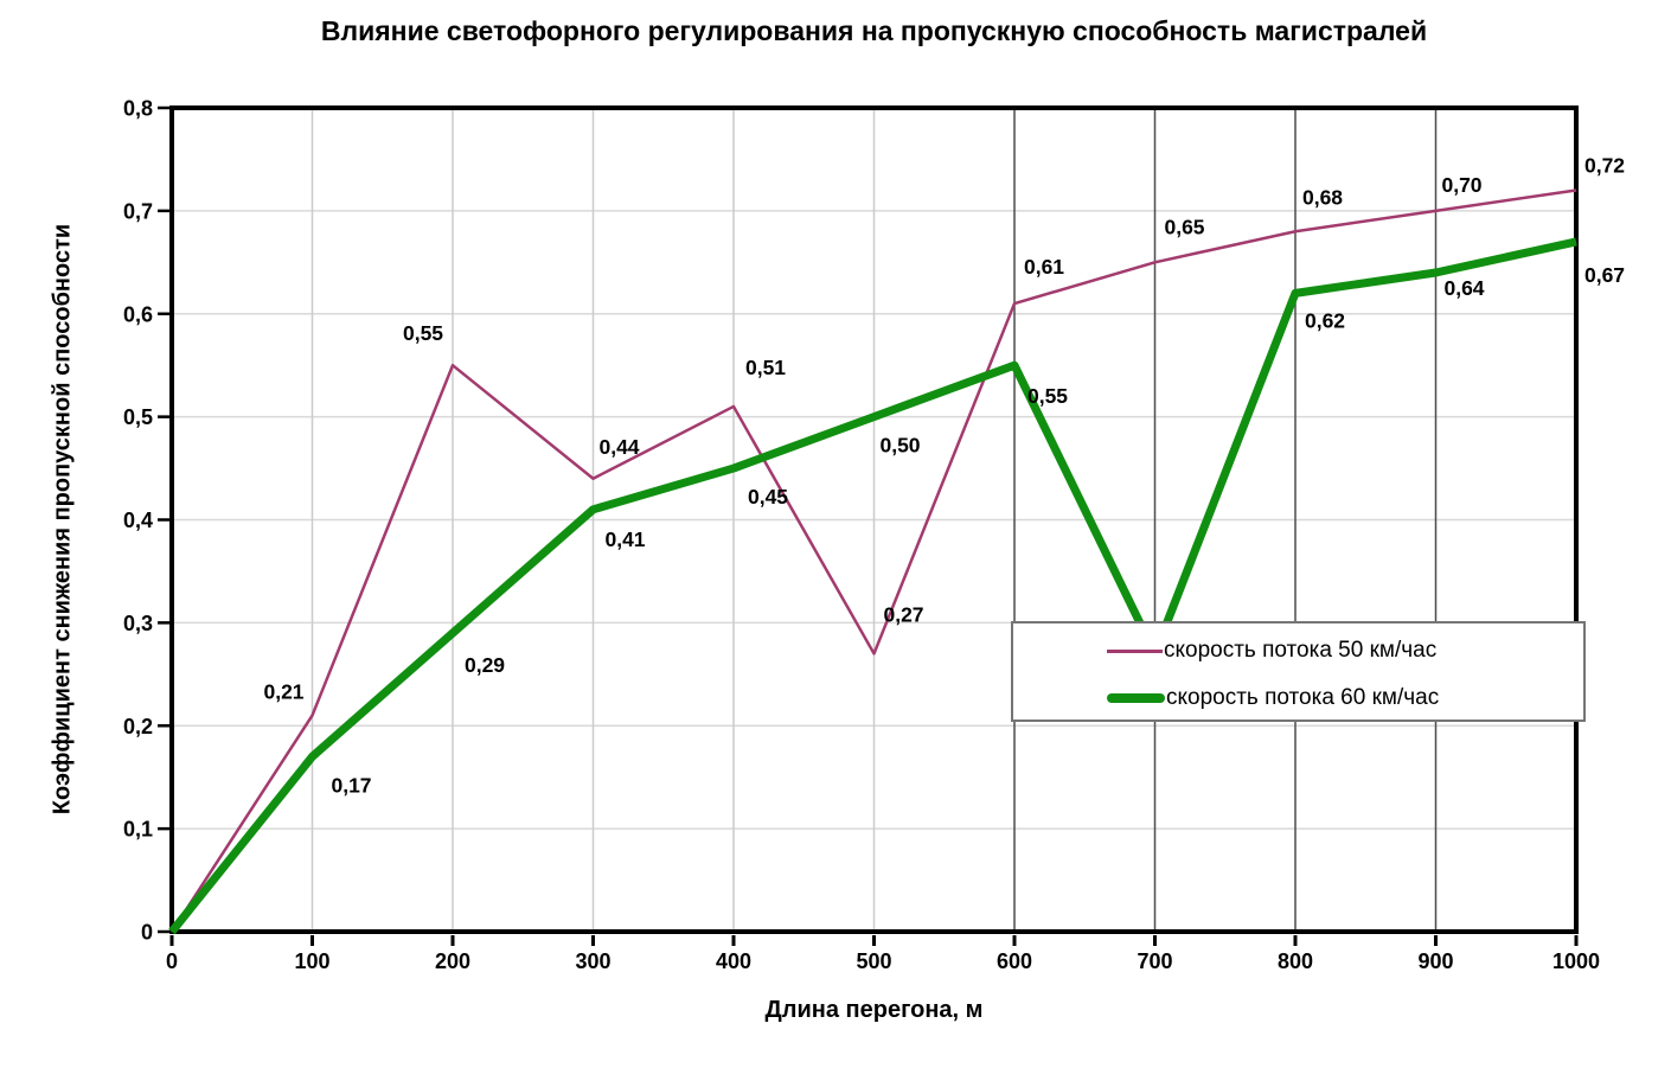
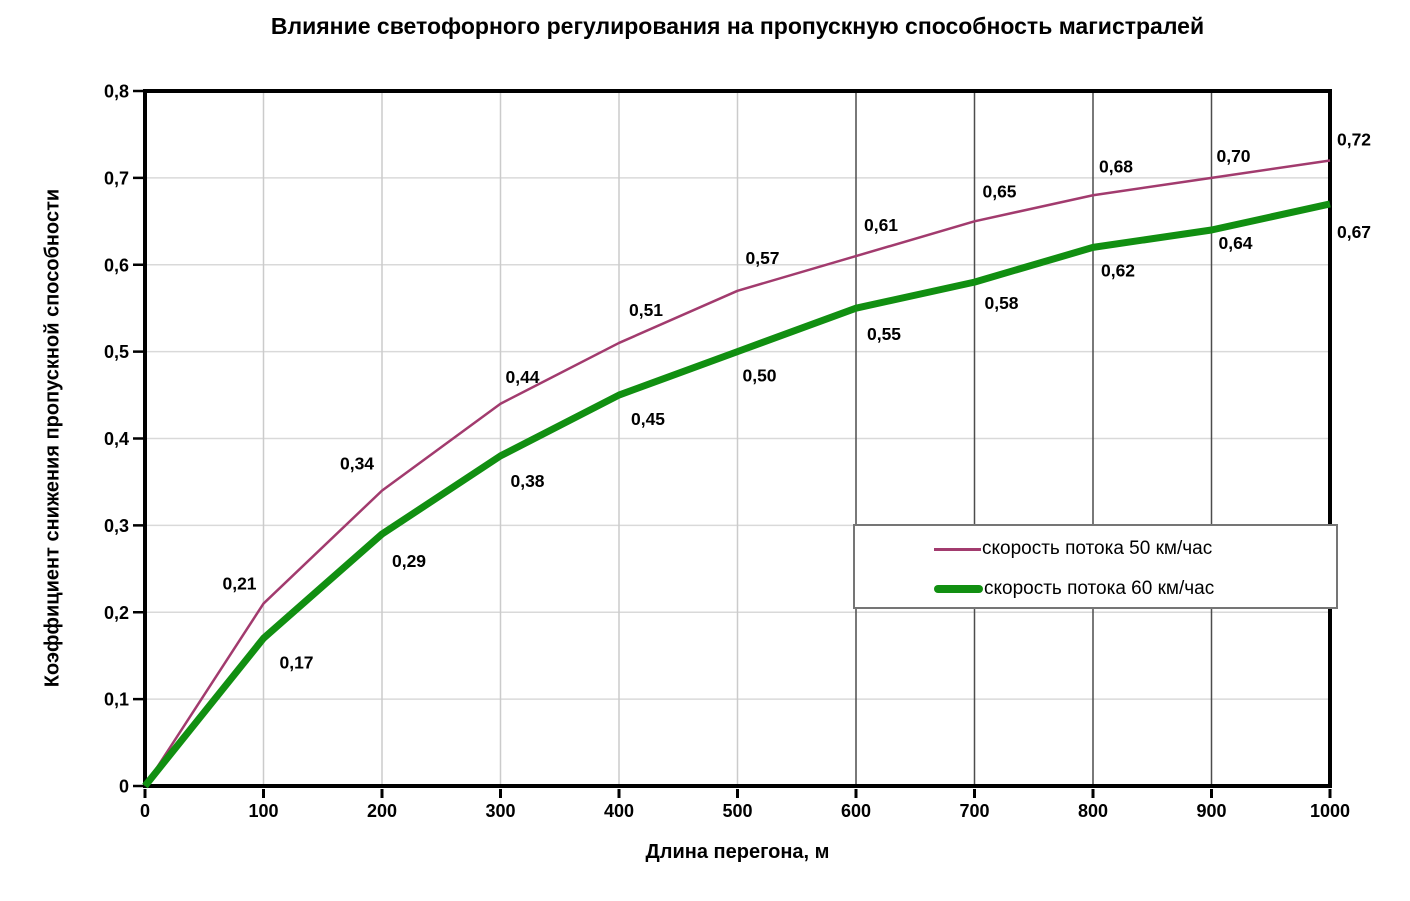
скорость потока 50 км/час/200: 0,55 -> 0,34
скорость потока 60 км/час/300: 0,41 -> 0,38
скорость потока 50 км/час/500: 0,27 -> 0,57
скорость потока 60 км/час/700: 0,27 -> 0,58
